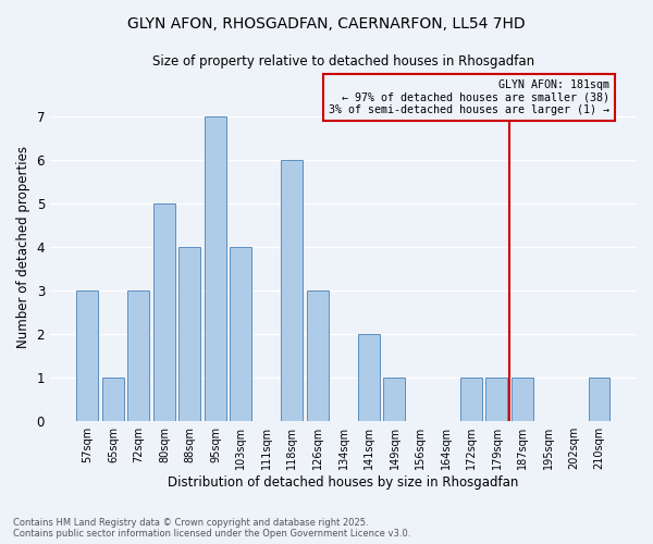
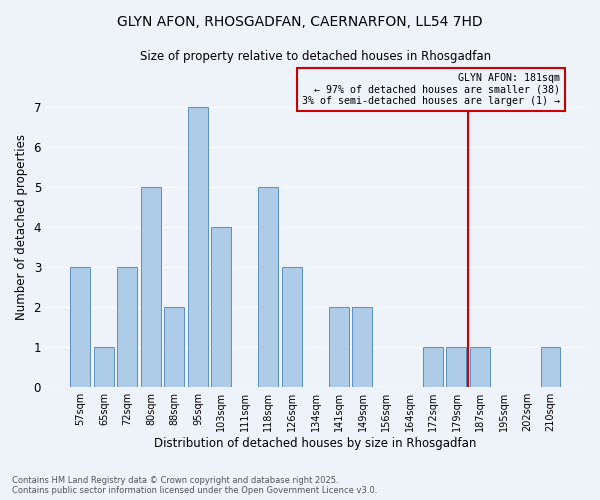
88sqm: 4 -> 2
118sqm: 6 -> 5
149sqm: 1 -> 2
